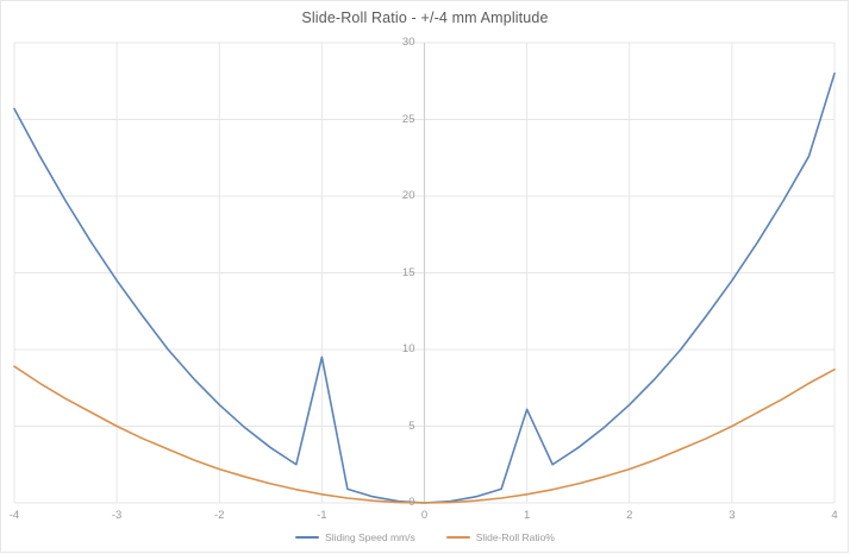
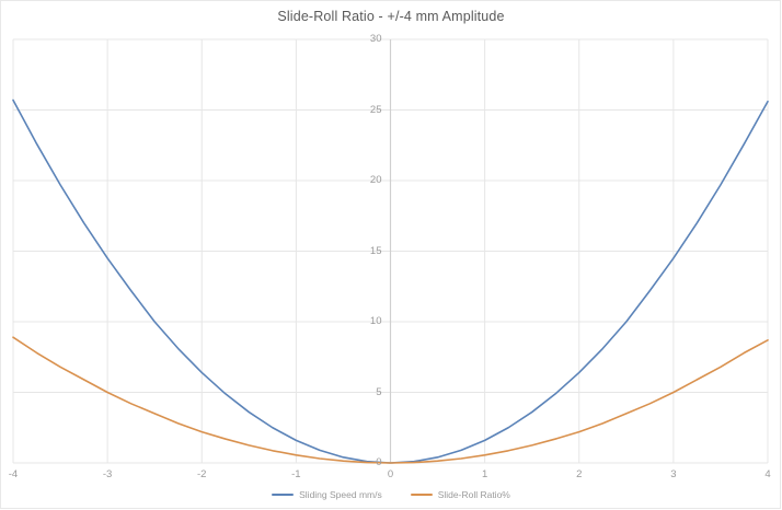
Sliding Speed mm/s/-1: 9.5 -> 1.6
Sliding Speed mm/s/1: 6.1 -> 1.6
Sliding Speed mm/s/4: 28.0 -> 25.6
